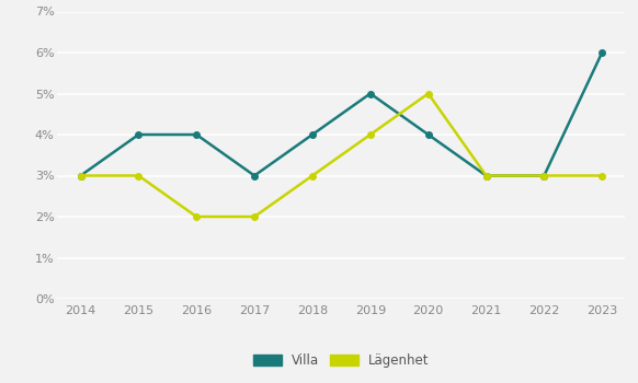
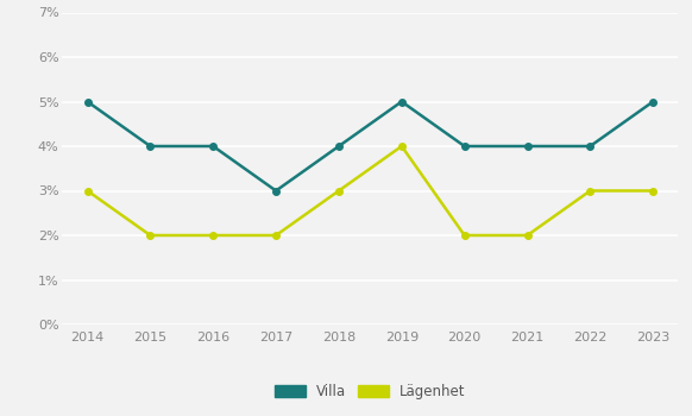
Villa/2014: 3% -> 5%
Lägenhet/2015: 3% -> 2%
Lägenhet/2020: 5% -> 2%
Villa/2021: 3% -> 4%
Lägenhet/2021: 3% -> 2%
Villa/2022: 3% -> 4%
Villa/2023: 6% -> 5%
